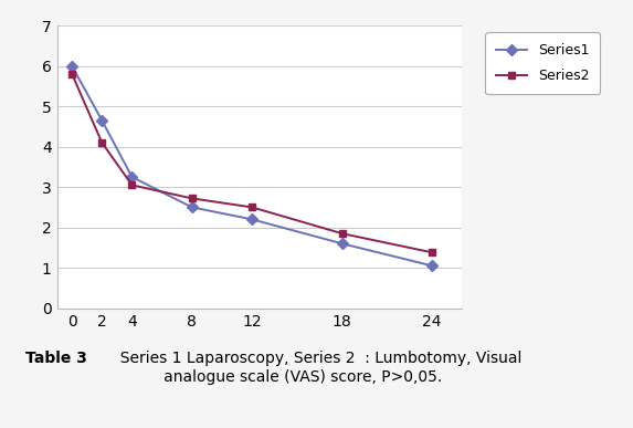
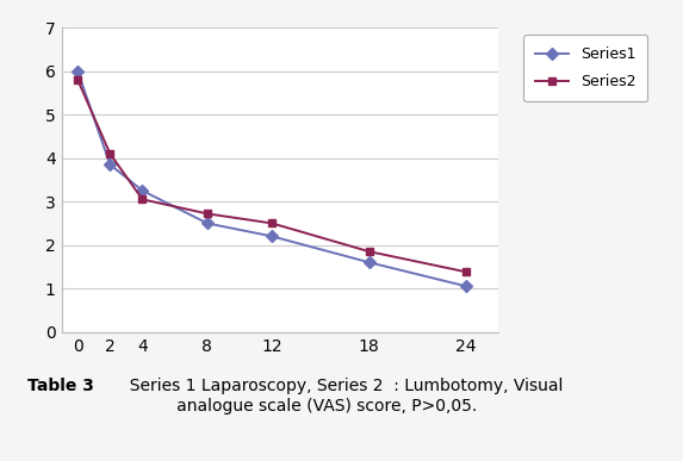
Series1/2: 4.65 -> 3.85
